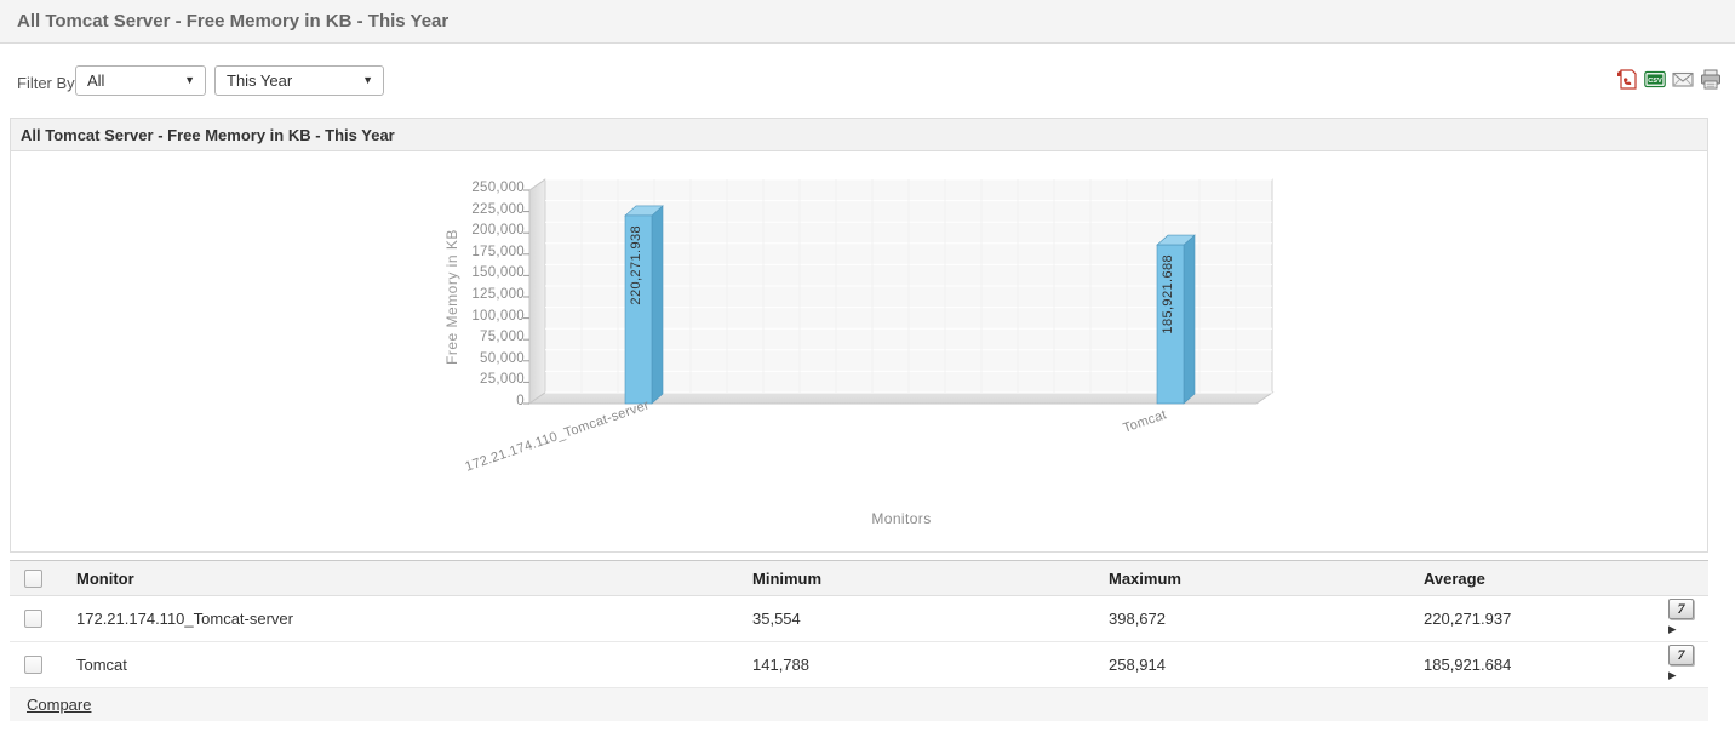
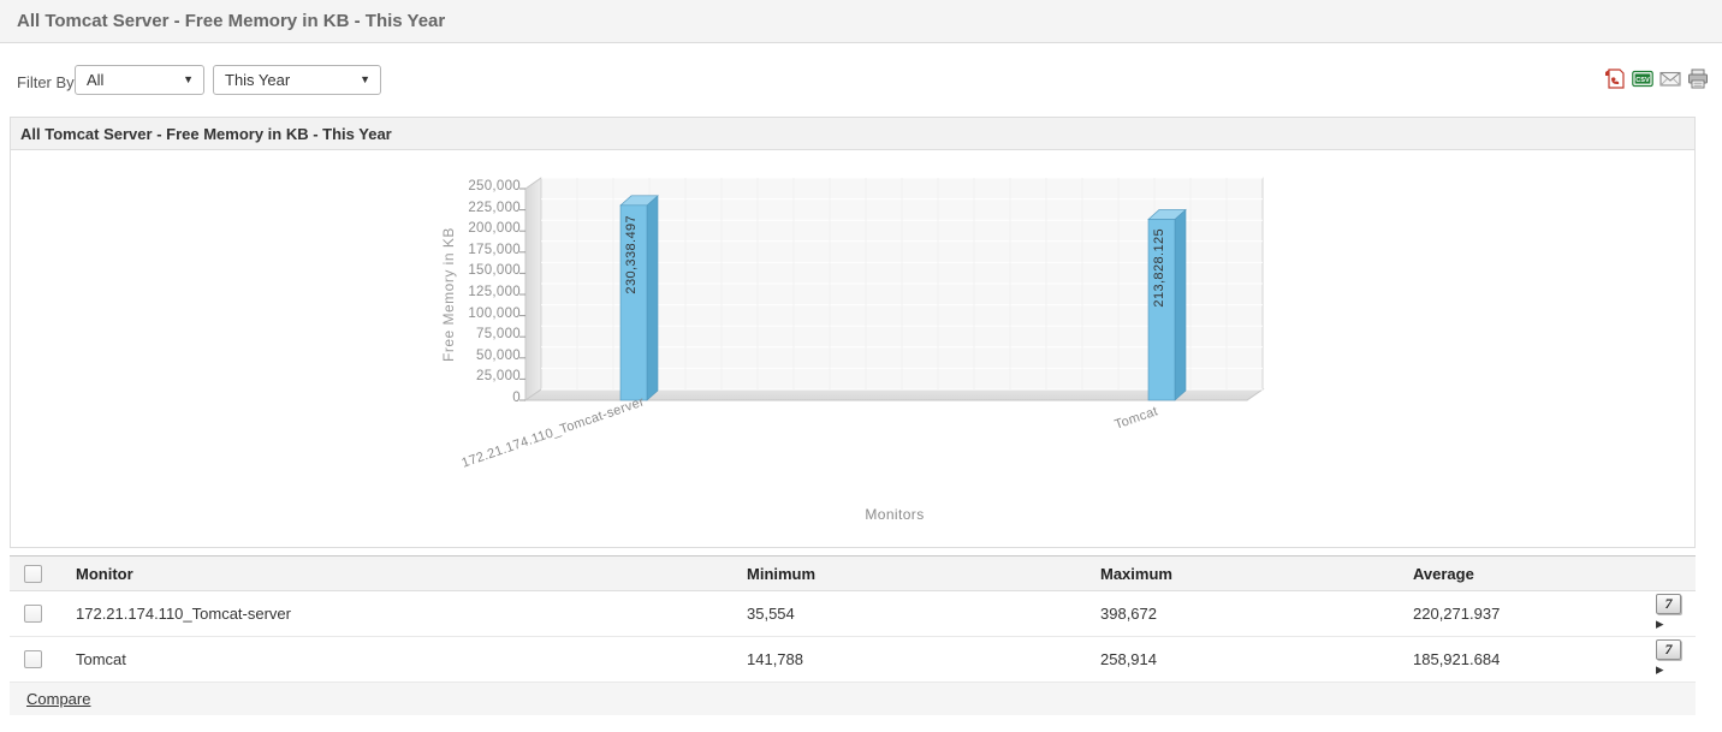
172.21.174.110_Tomcat-server: 220,271.938 -> 230,338.497
Tomcat: 185,921.688 -> 213,828.125
